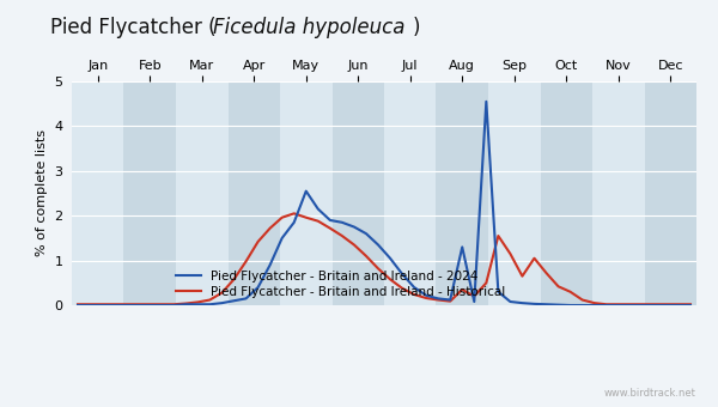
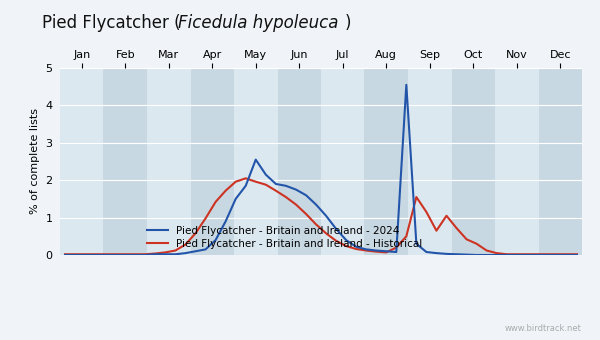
Pied Flycatcher - Britain and Ireland - 2024/Aug: 1.30 -> 0.10
Pied Flycatcher - Britain and Ireland - Historical/Aug: 0.35 -> 0.07
